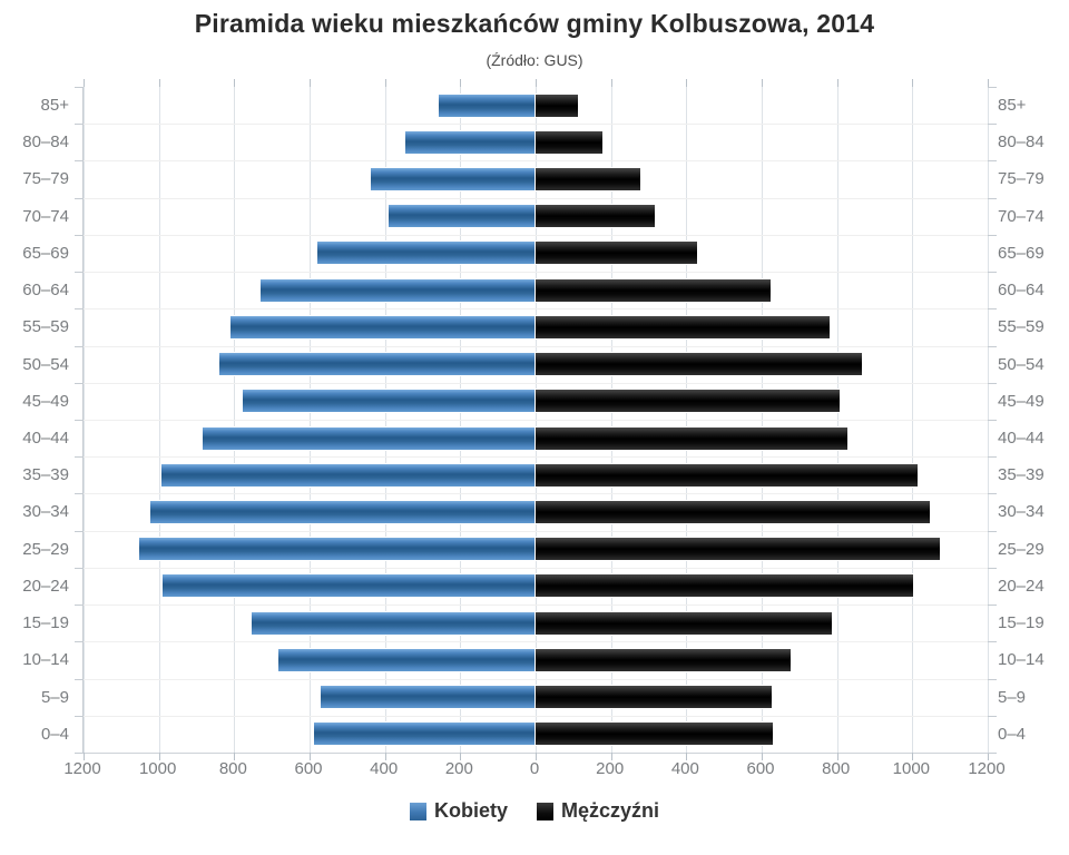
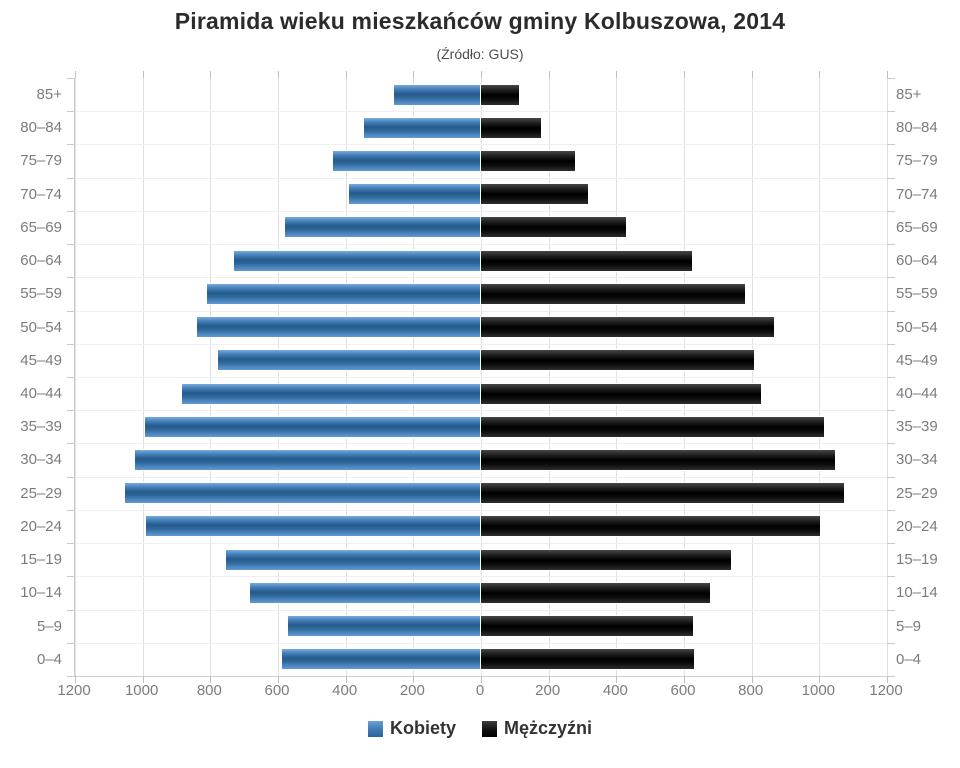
Mężczyźni/15–19: 780 -> 740
